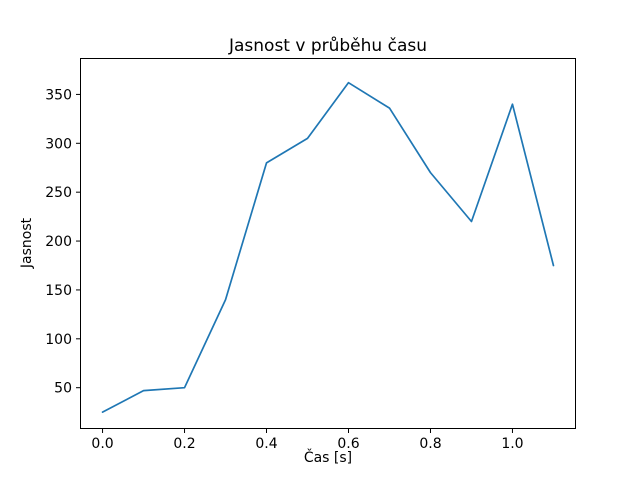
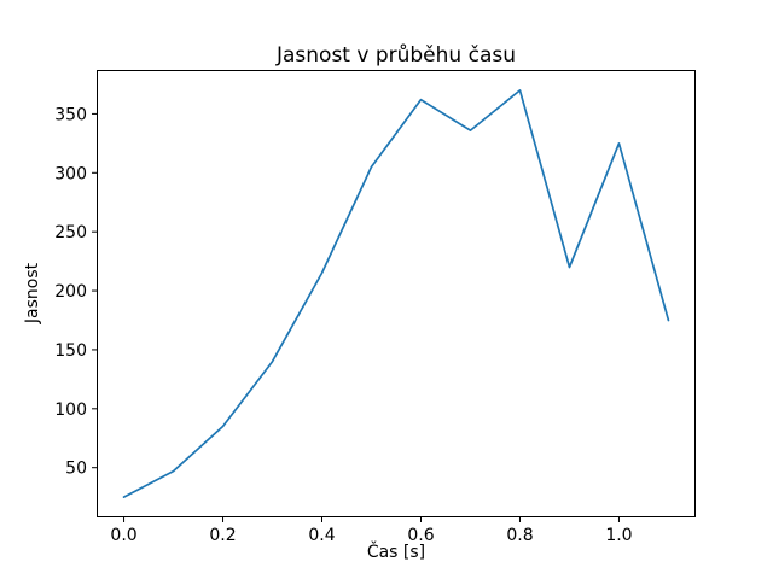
0.2: 50 -> 80
0.4: 280 -> 220
0.8: 270 -> 370
1.0: 340 -> 320
